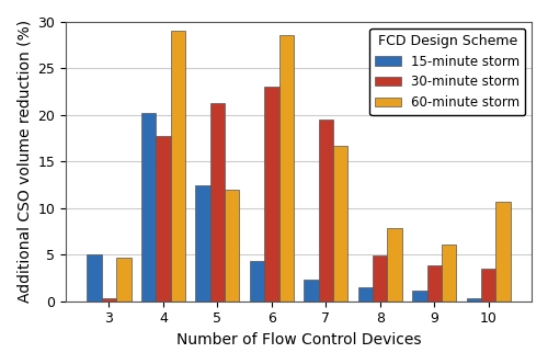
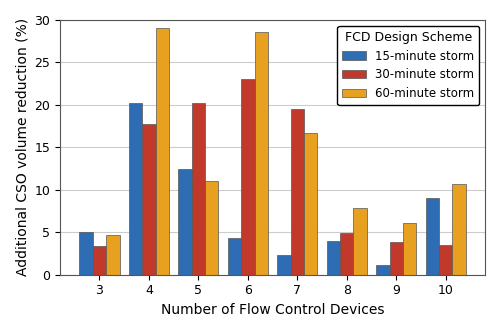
30-minute storm/3: 0.3 -> 3.4
30-minute storm/5: 21.3 -> 20.2
60-minute storm/5: 12.0 -> 11.0
15-minute storm/8: 1.5 -> 4.0
15-minute storm/10: 0.3 -> 9.0
